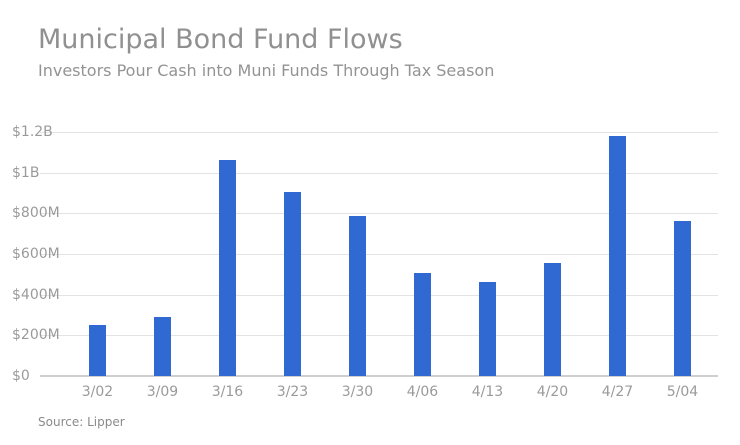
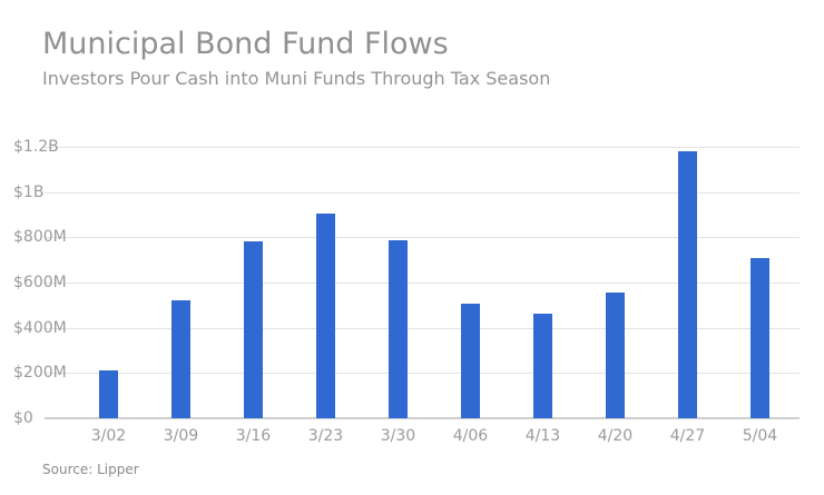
3/02: $250M -> $210M
3/09: $290M -> $520M
3/16: $1060M -> $780M
5/04: $760M -> $710M
